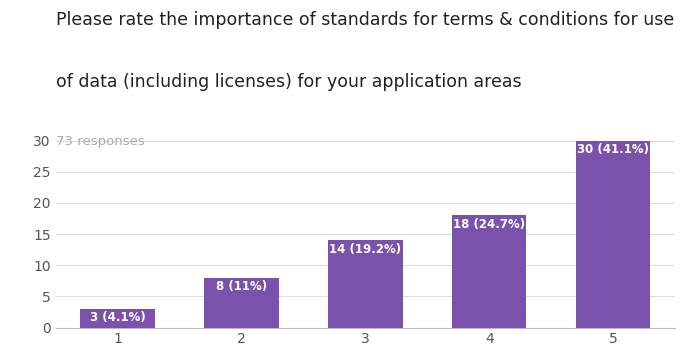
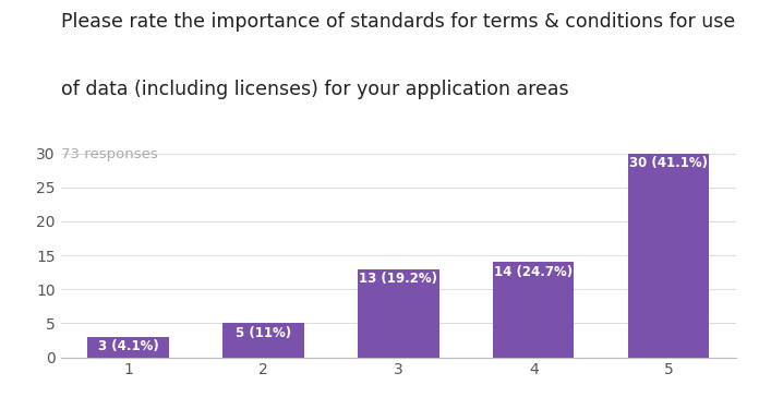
2: 8 -> 5
3: 14 -> 13
4: 18 -> 14
